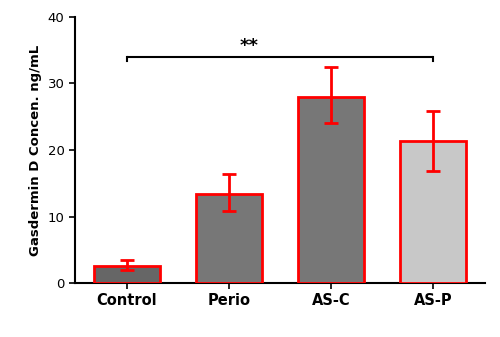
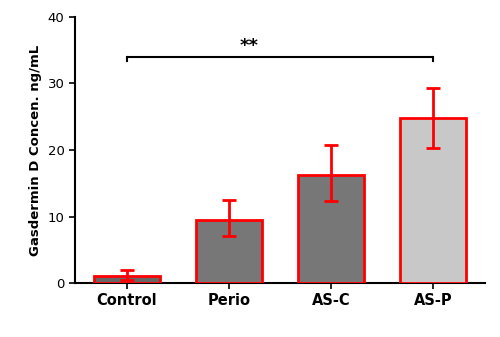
Control: 2.6 -> 1.1
Perio: 13.4 -> 9.5
AS-C: 28.0 -> 16.3
AS-P: 21.4 -> 24.8
